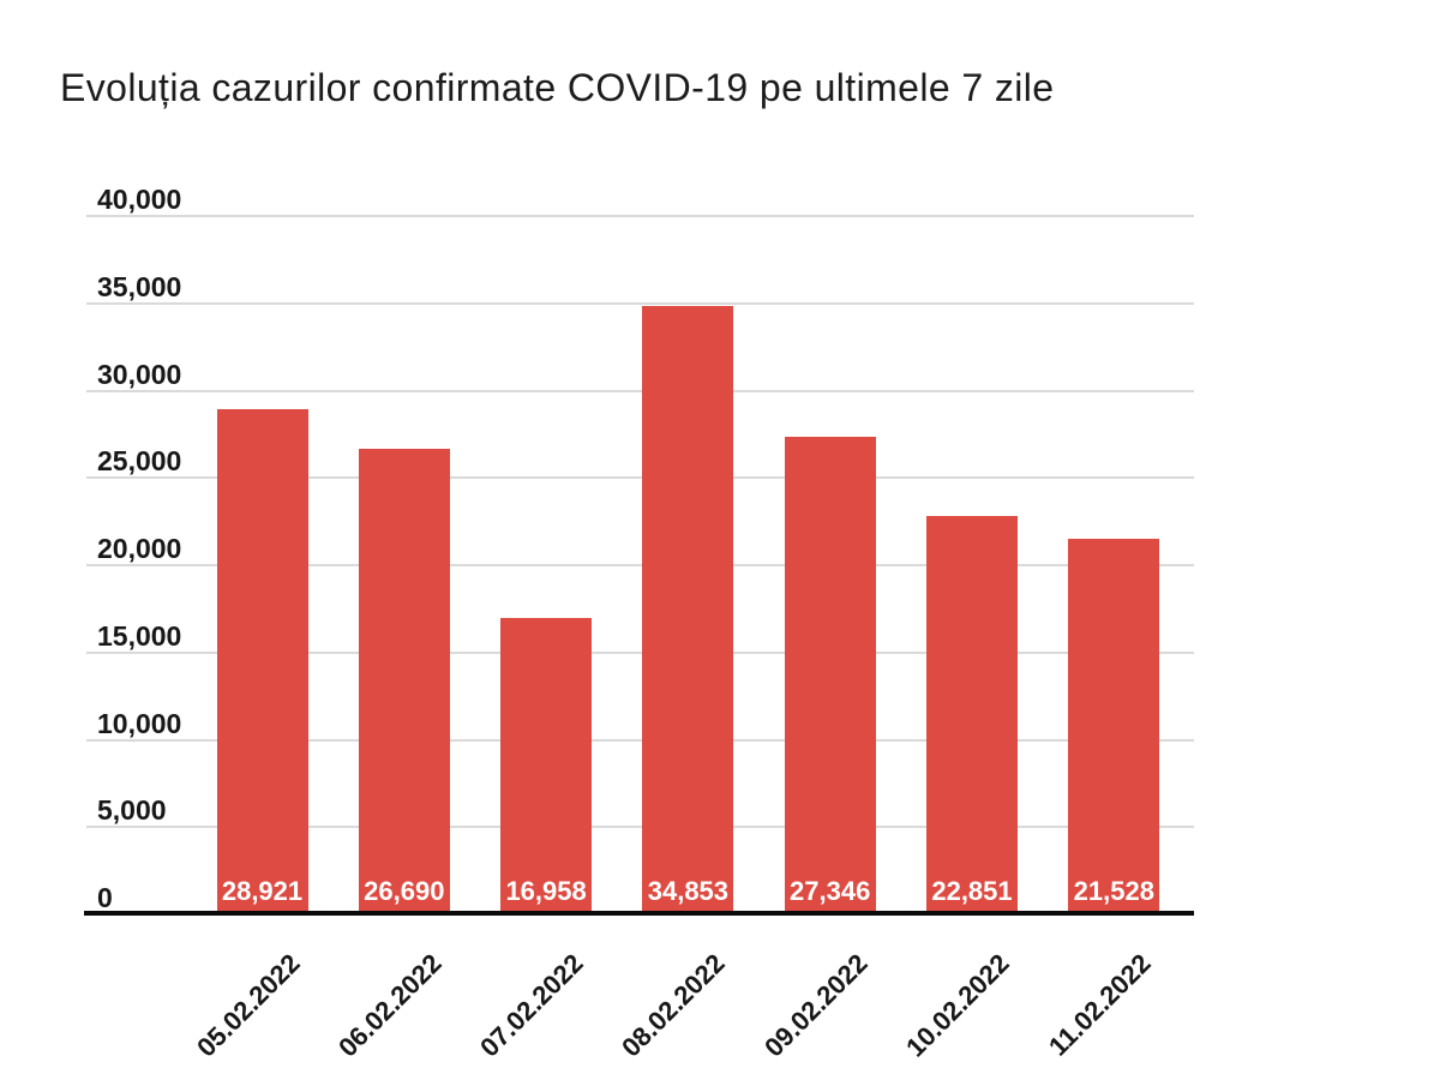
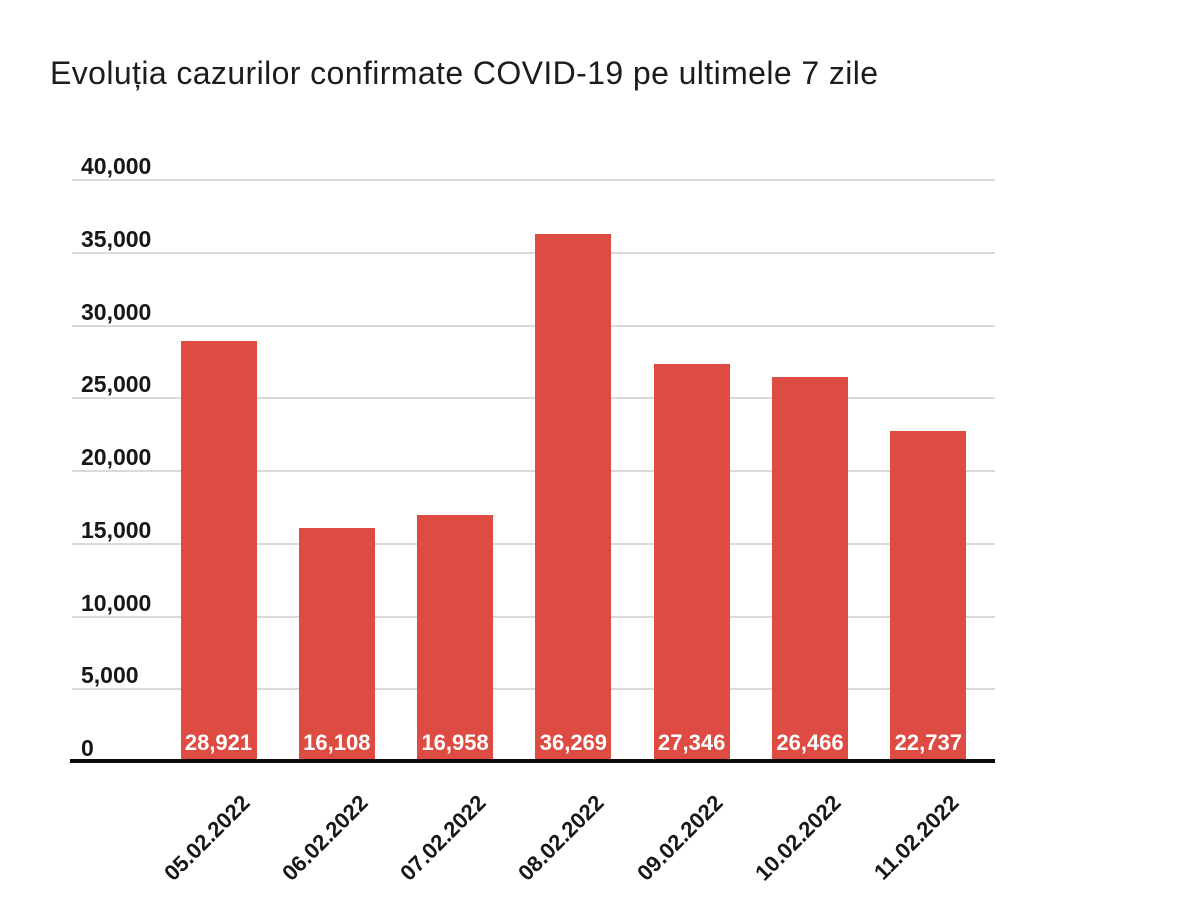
06.02.2022: 26,690 -> 16,108
08.02.2022: 34,853 -> 36,269
10.02.2022: 22,851 -> 26,466
11.02.2022: 21,528 -> 22,737
